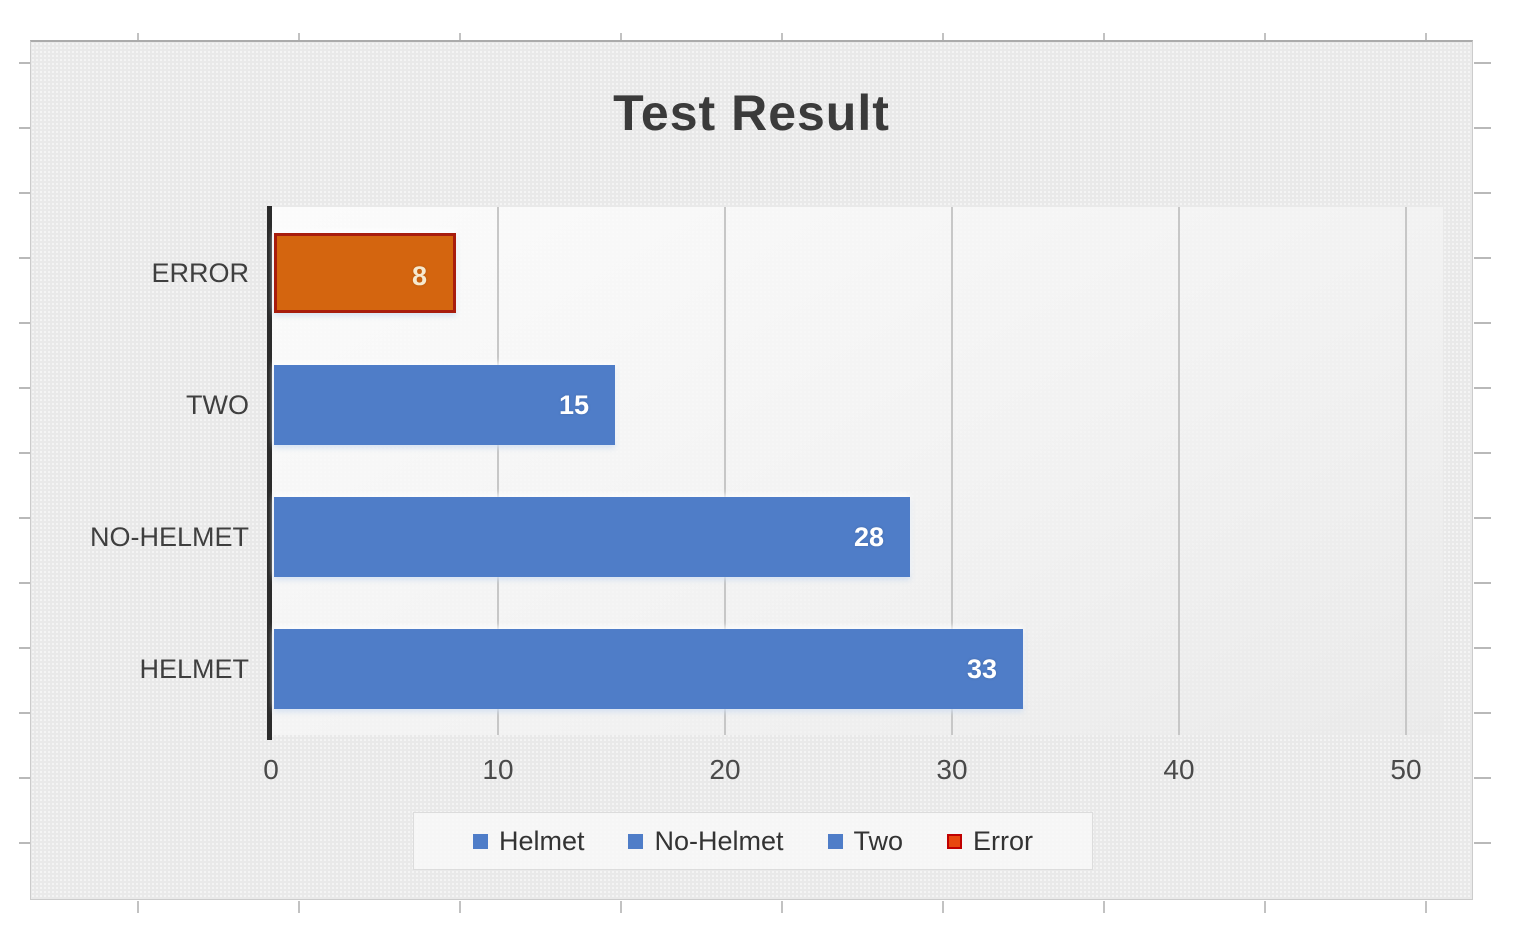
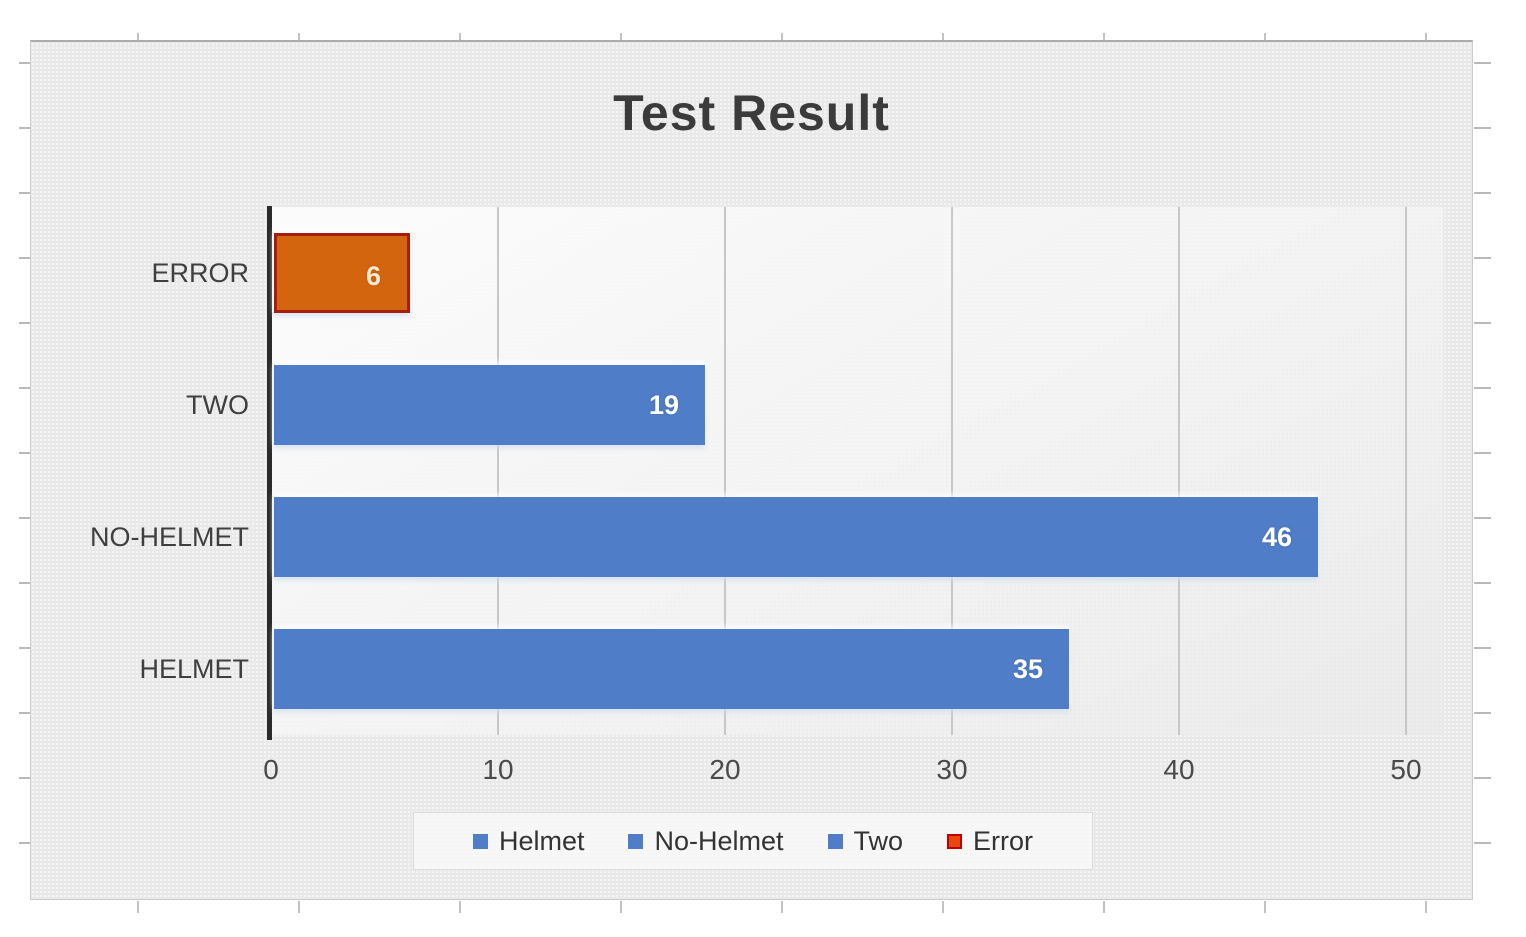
ERROR: 8 -> 6
TWO: 15 -> 19
NO-HELMET: 28 -> 46
HELMET: 33 -> 35
